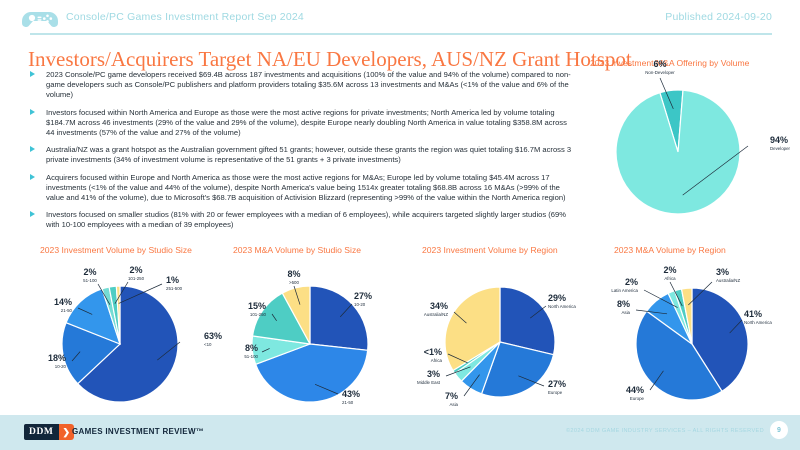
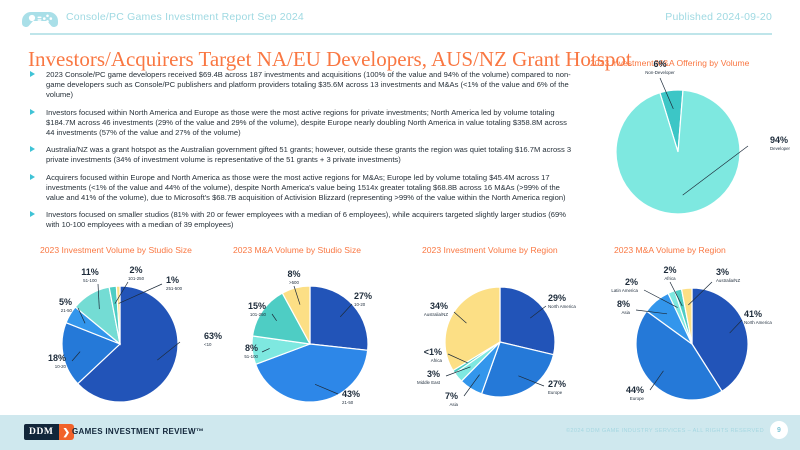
2023 Investment Volume by Studio Size/21-50: 14% -> 5%
2023 Investment Volume by Studio Size/51-100: 2% -> 11%
